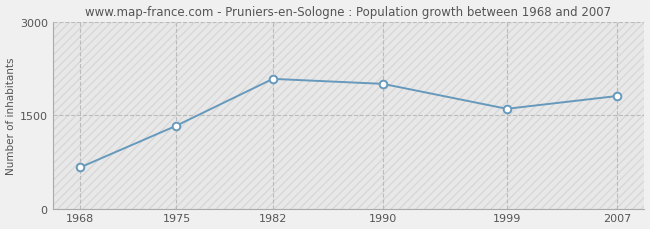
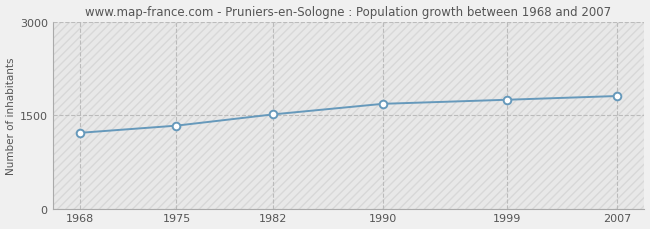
1968: 660 -> 1220
1982: 2080 -> 1510
1990: 2000 -> 1680
1999: 1600 -> 1740
